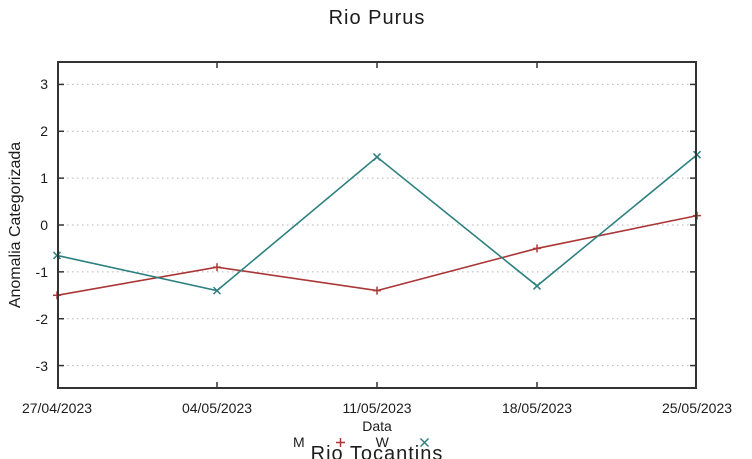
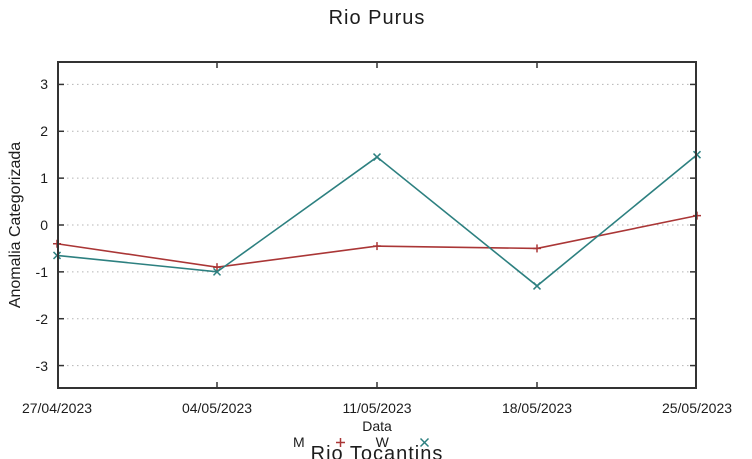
M/27/04/2023: -1.5 -> -0.4
W/04/05/2023: -1.4 -> -1.0
M/11/05/2023: -1.4 -> -0.5
